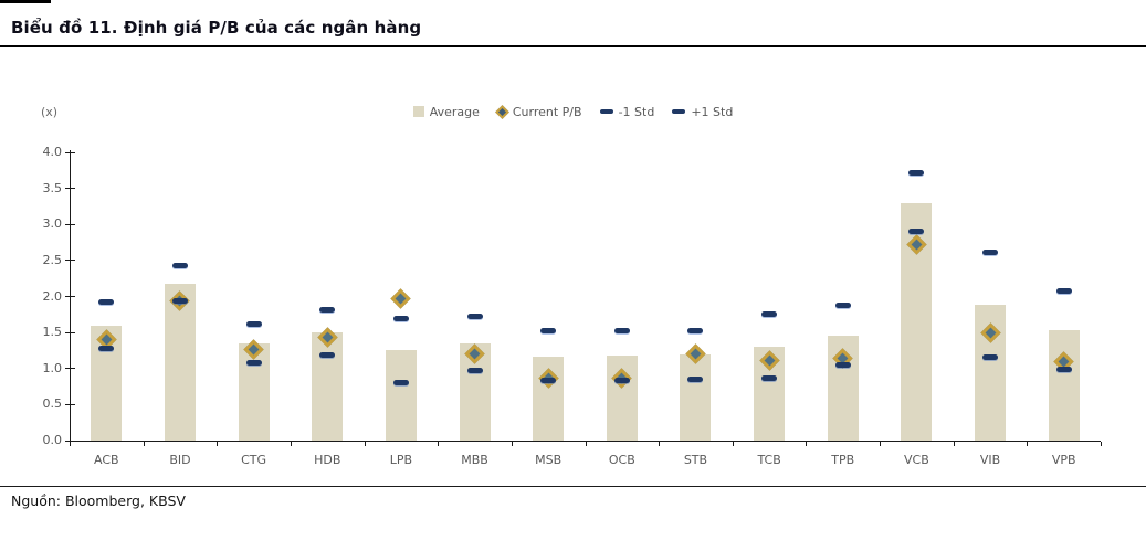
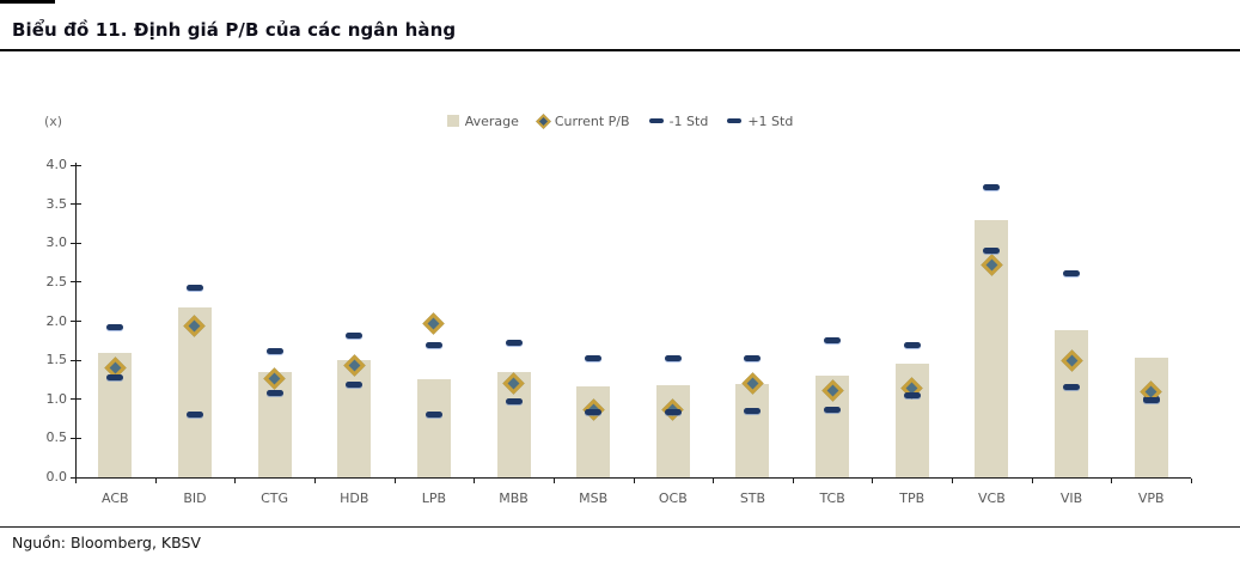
-1 Std/BID: 1.9 -> 0.8
+1 Std/TPB: 1.9 -> 1.7
+1 Std/VPB: 2.1 -> 1.0
